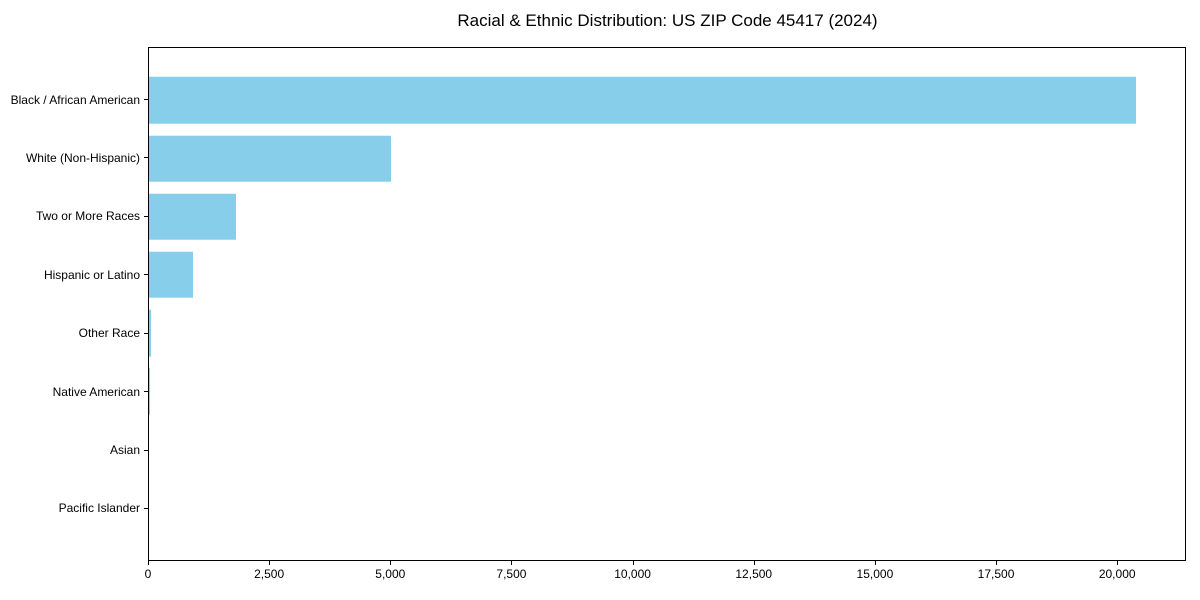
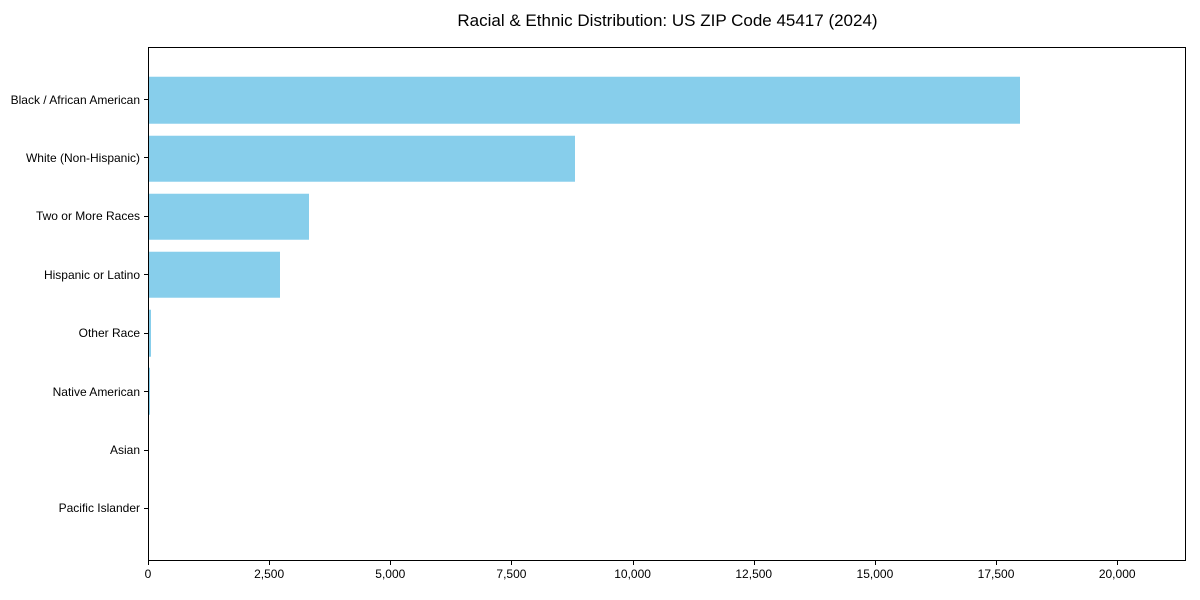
Black / African American: 20400 -> 18000
White (Non-Hispanic): 5000 -> 8800
Two or More Races: 1800 -> 3300
Hispanic or Latino: 900 -> 2700
